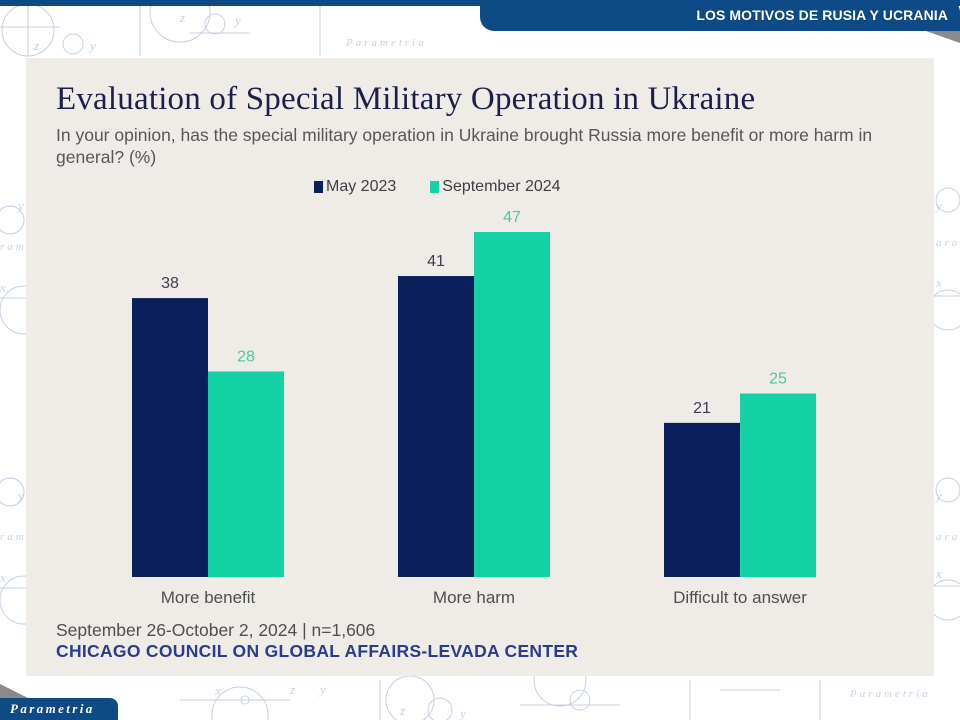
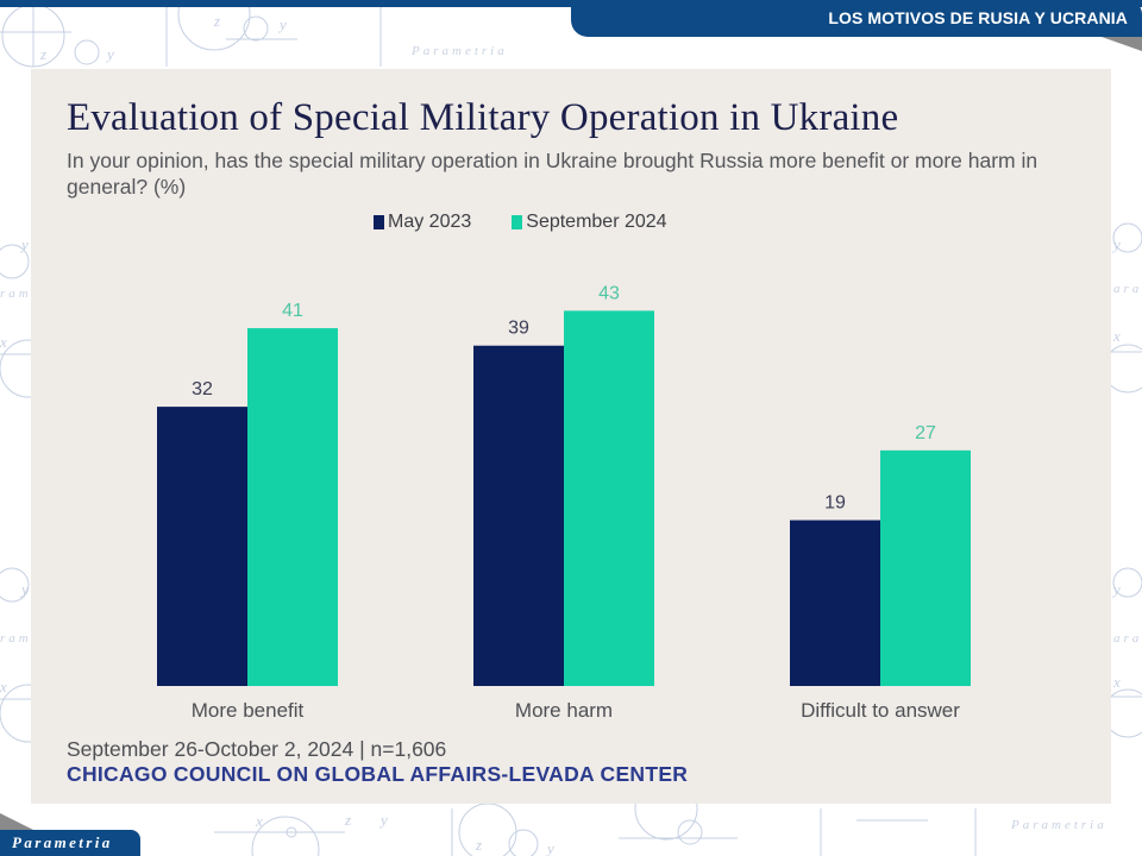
May 2023/More benefit: 38 -> 32
September 2024/More benefit: 28 -> 41
May 2023/More harm: 41 -> 39
September 2024/More harm: 47 -> 43
May 2023/Difficult to answer: 21 -> 19
September 2024/Difficult to answer: 25 -> 27
